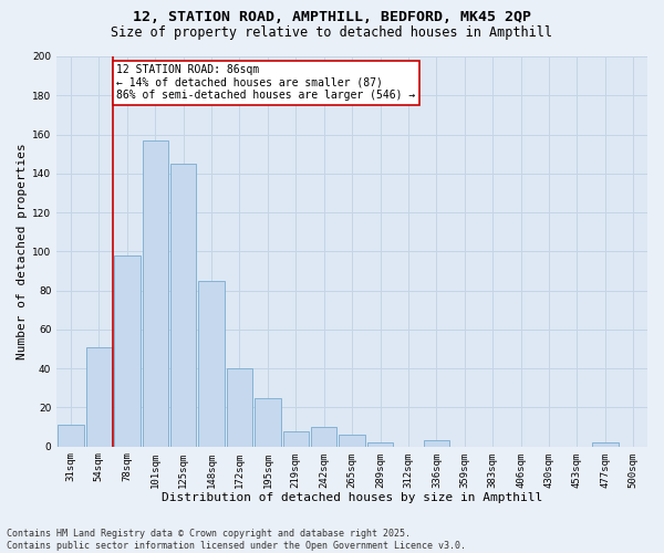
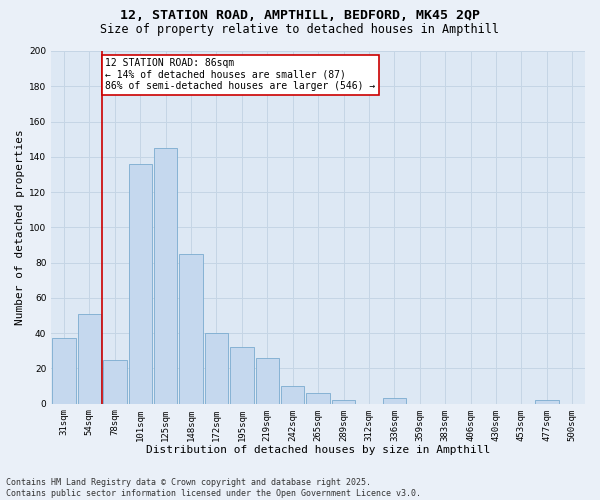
31sqm: 11 -> 37
78sqm: 98 -> 25
101sqm: 157 -> 136
195sqm: 25 -> 32
219sqm: 8 -> 26
